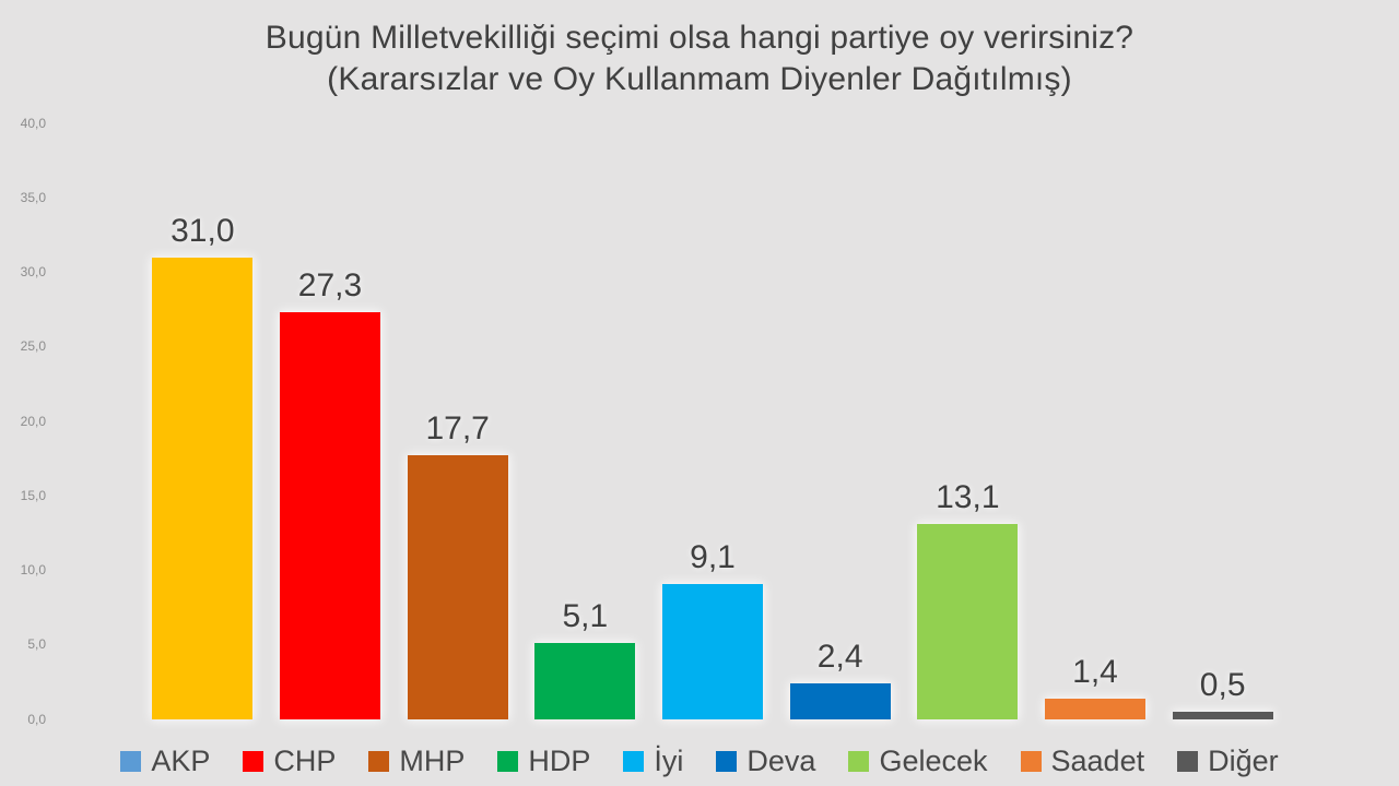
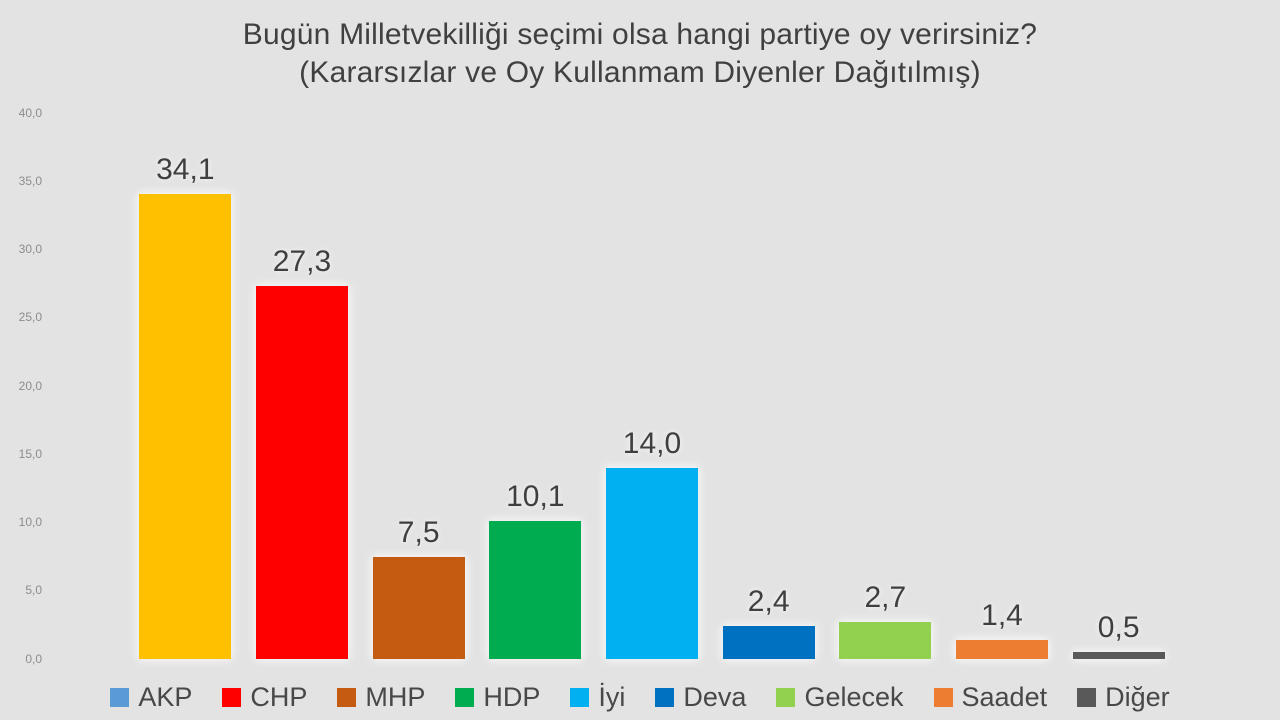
AKP: 31,0 -> 34,1
MHP: 17,7 -> 7,5
HDP: 5,1 -> 10,1
İyi: 9,1 -> 14,0
Gelecek: 13,1 -> 2,7
